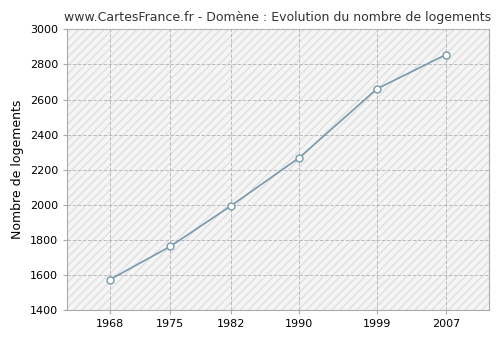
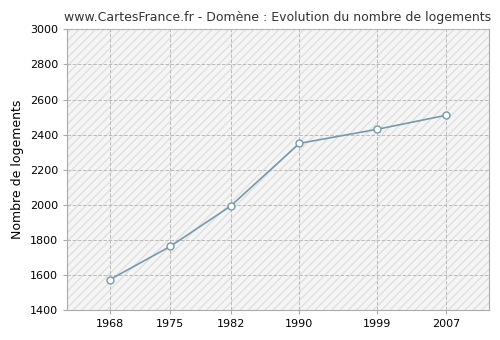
1990: 2270 -> 2350
1999: 2660 -> 2430
2007: 2860 -> 2510
